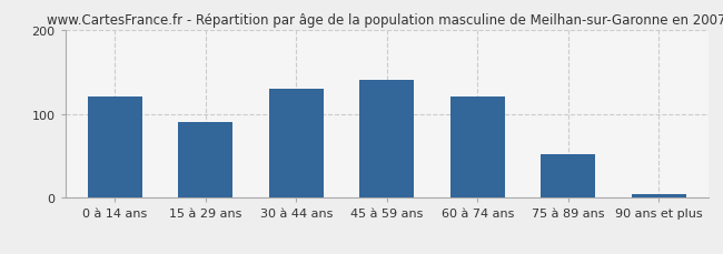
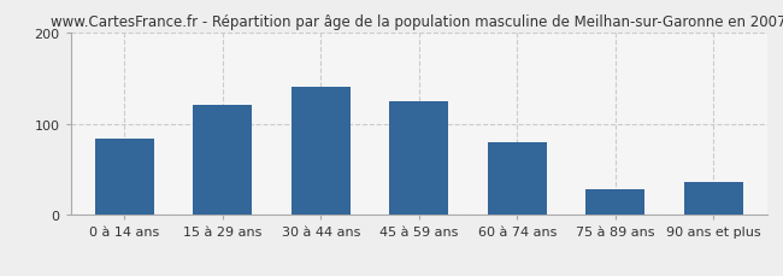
0 à 14 ans: 120 -> 84
15 à 29 ans: 90 -> 120
30 à 44 ans: 130 -> 140
45 à 59 ans: 140 -> 124
60 à 74 ans: 120 -> 80
75 à 89 ans: 52 -> 28
90 ans et plus: 4 -> 36
